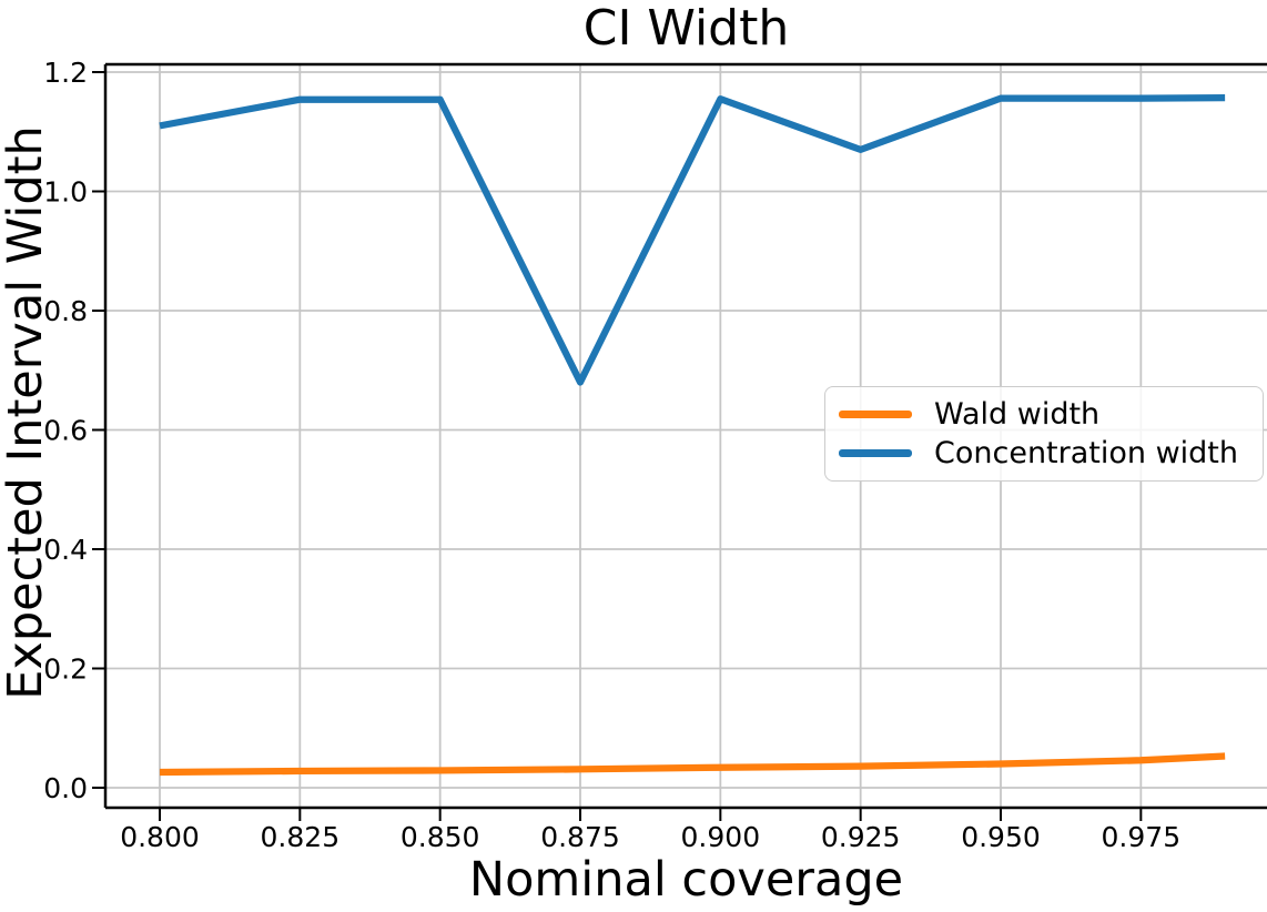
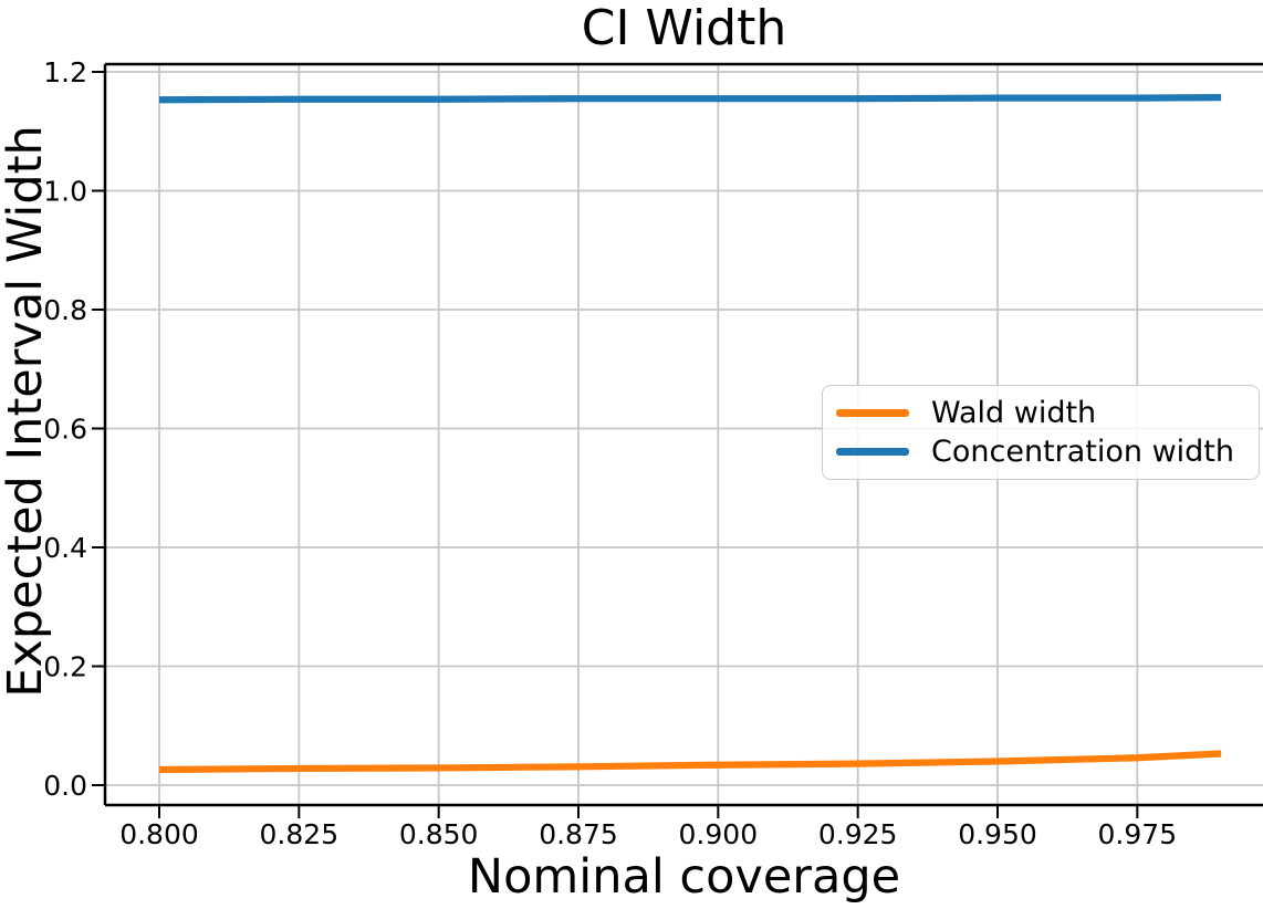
Concentration width/0.8: 1.11 -> 1.15
Concentration width/0.875: 0.68 -> 1.16
Concentration width/0.925: 1.07 -> 1.16
